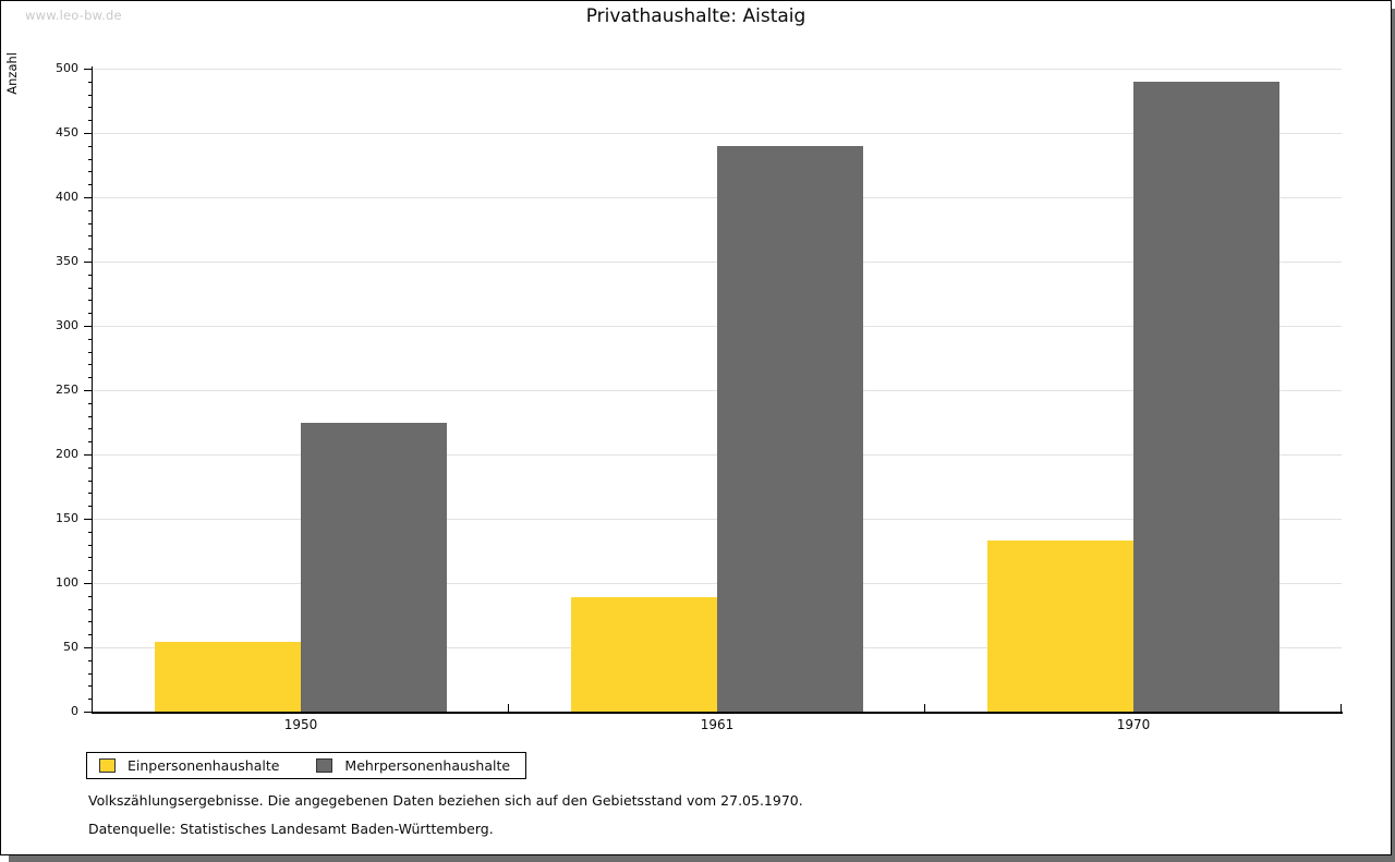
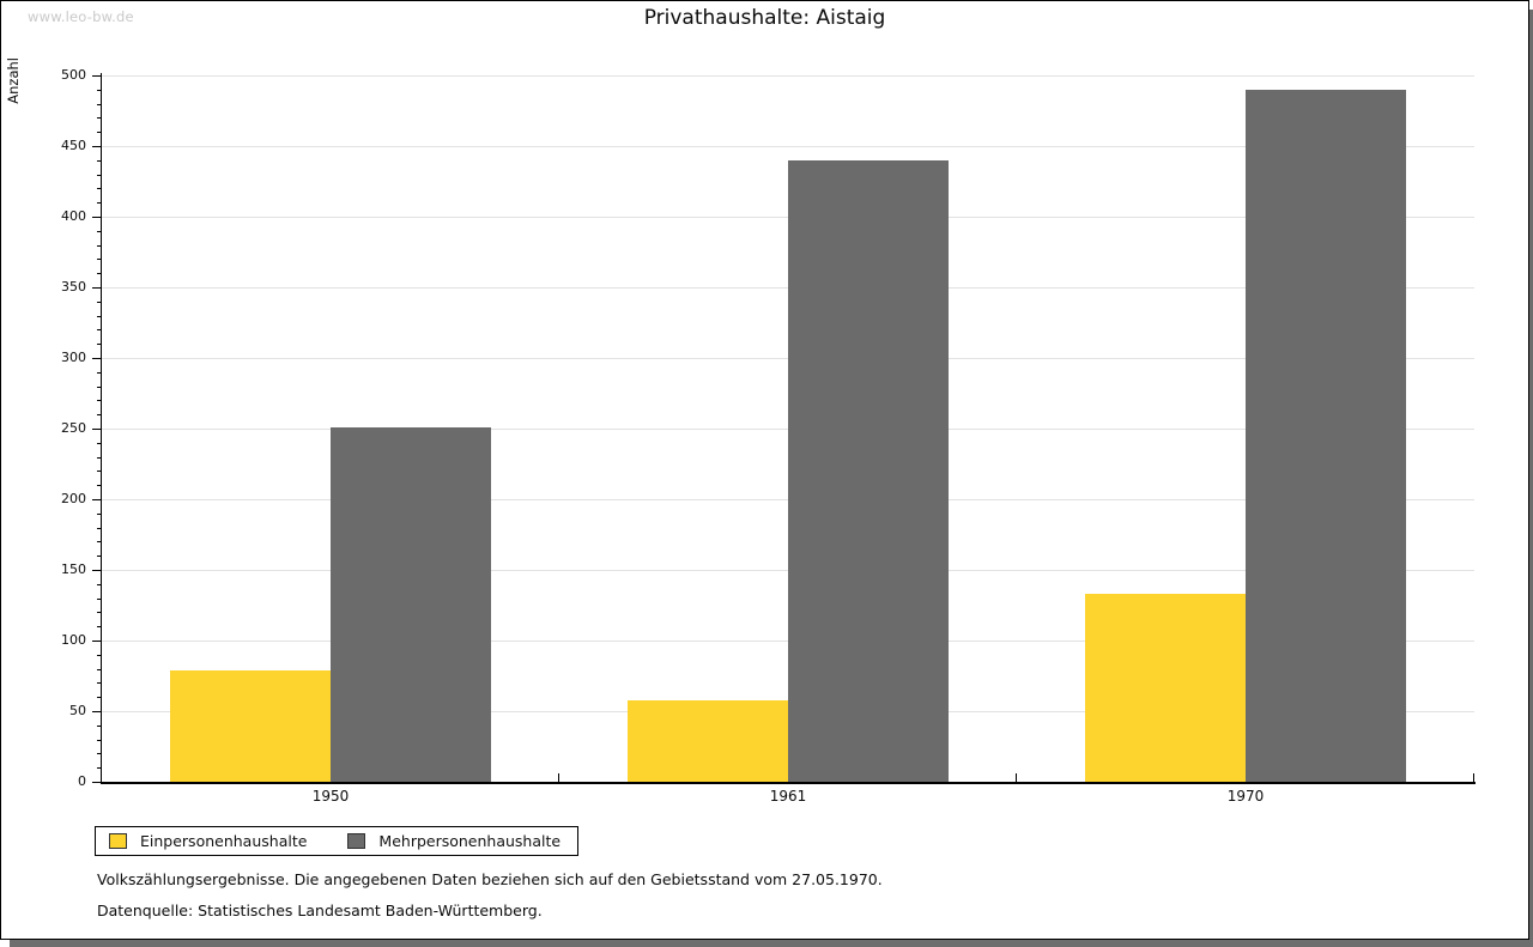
Einpersonenhaushalte/1950: 54 -> 79
Mehrpersonenhaushalte/1950: 225 -> 251
Einpersonenhaushalte/1961: 89 -> 58
